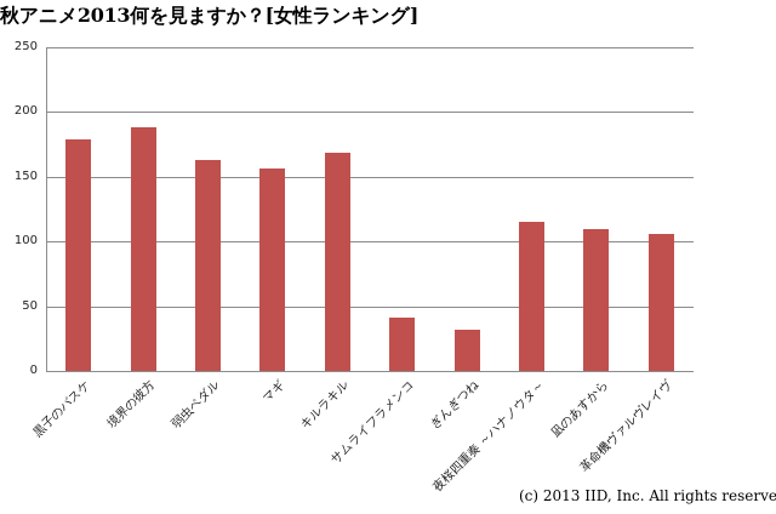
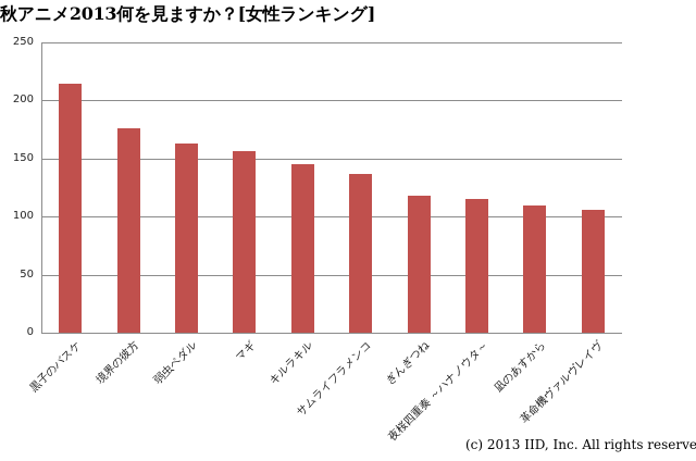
黒子のバスケ: 179 -> 214
境界の彼方: 188 -> 176
キルラキル: 169 -> 145
サムライフラメンコ: 41 -> 137
ぎんぎつね: 32 -> 118
